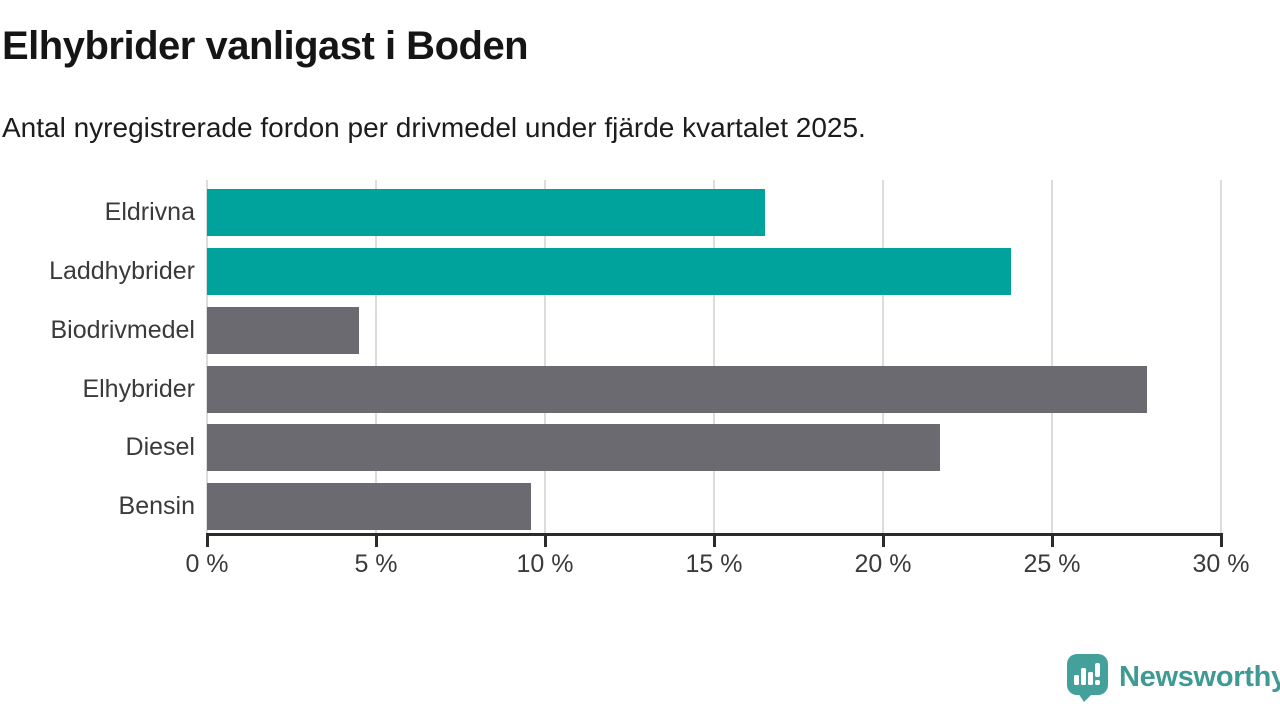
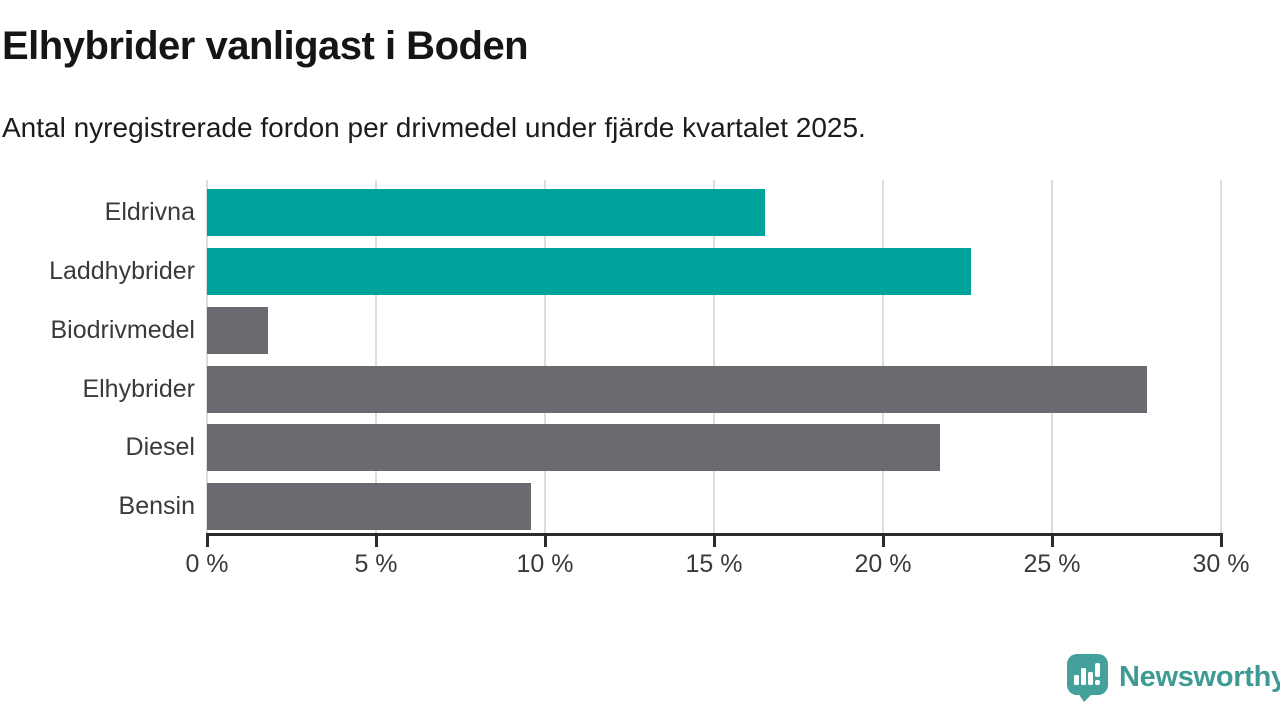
Laddhybrider: 23.8% -> 22.6%
Biodrivmedel: 4.5% -> 1.8%
